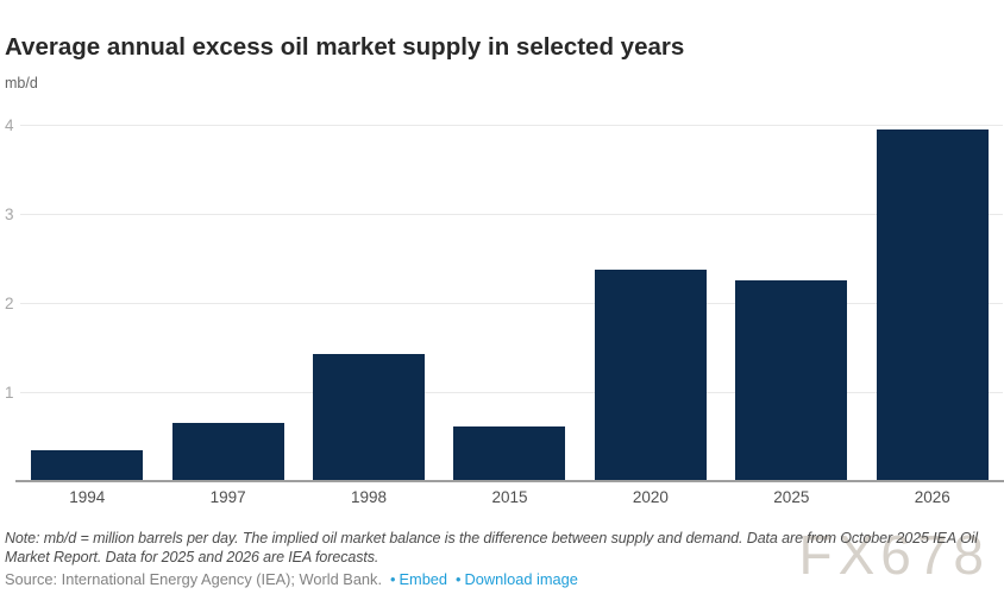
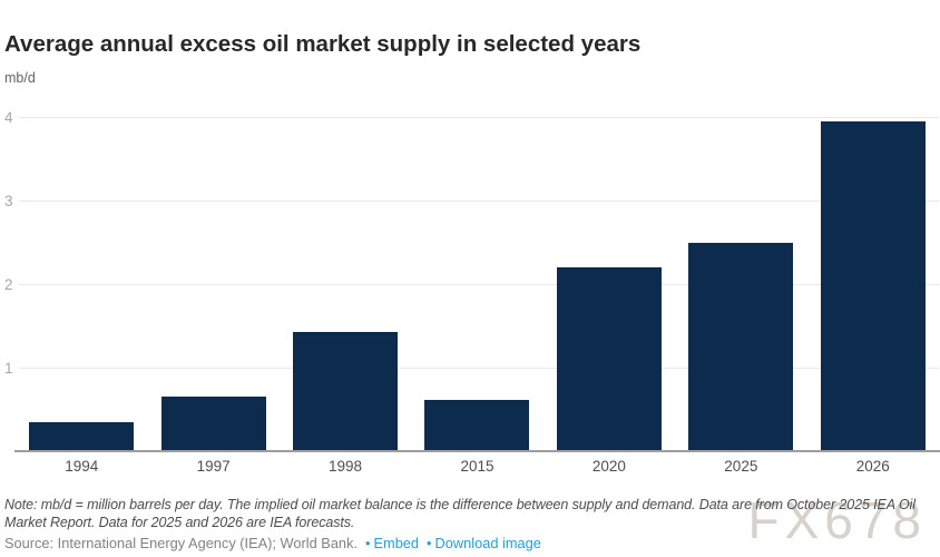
2020: 2.4 -> 2.2
2025: 2.3 -> 2.5
